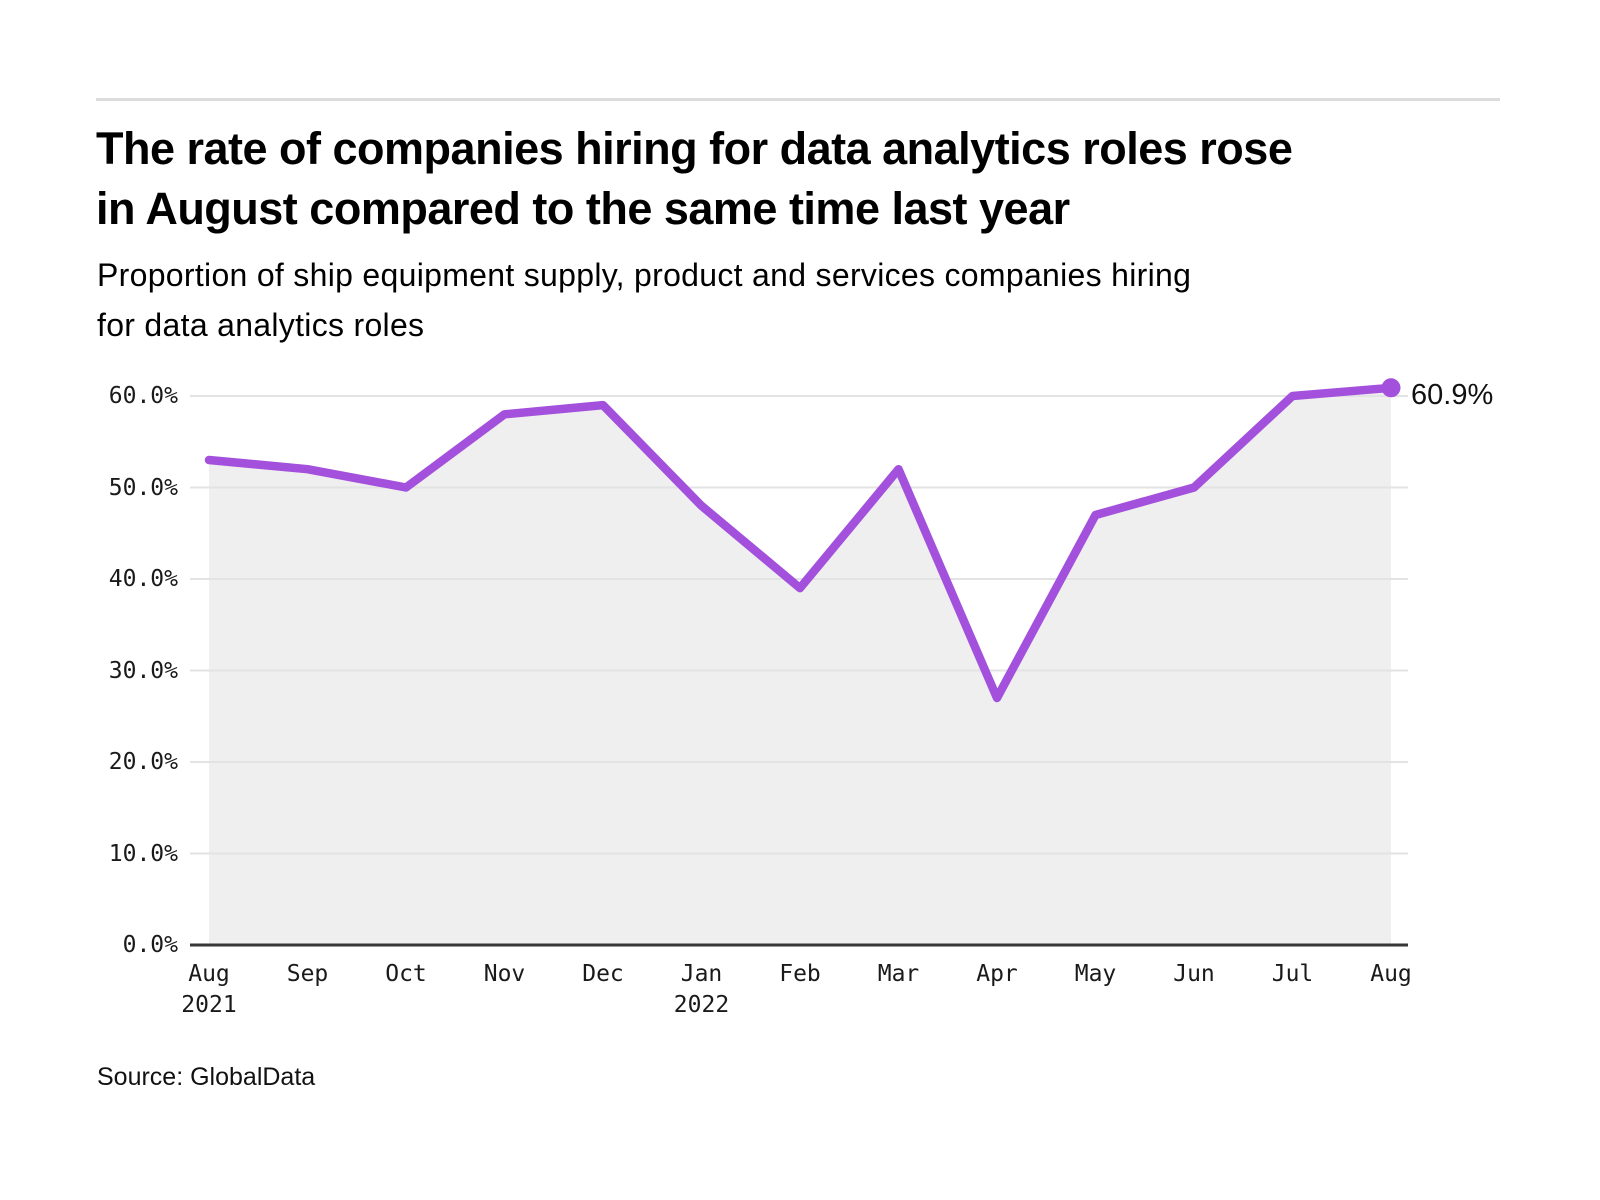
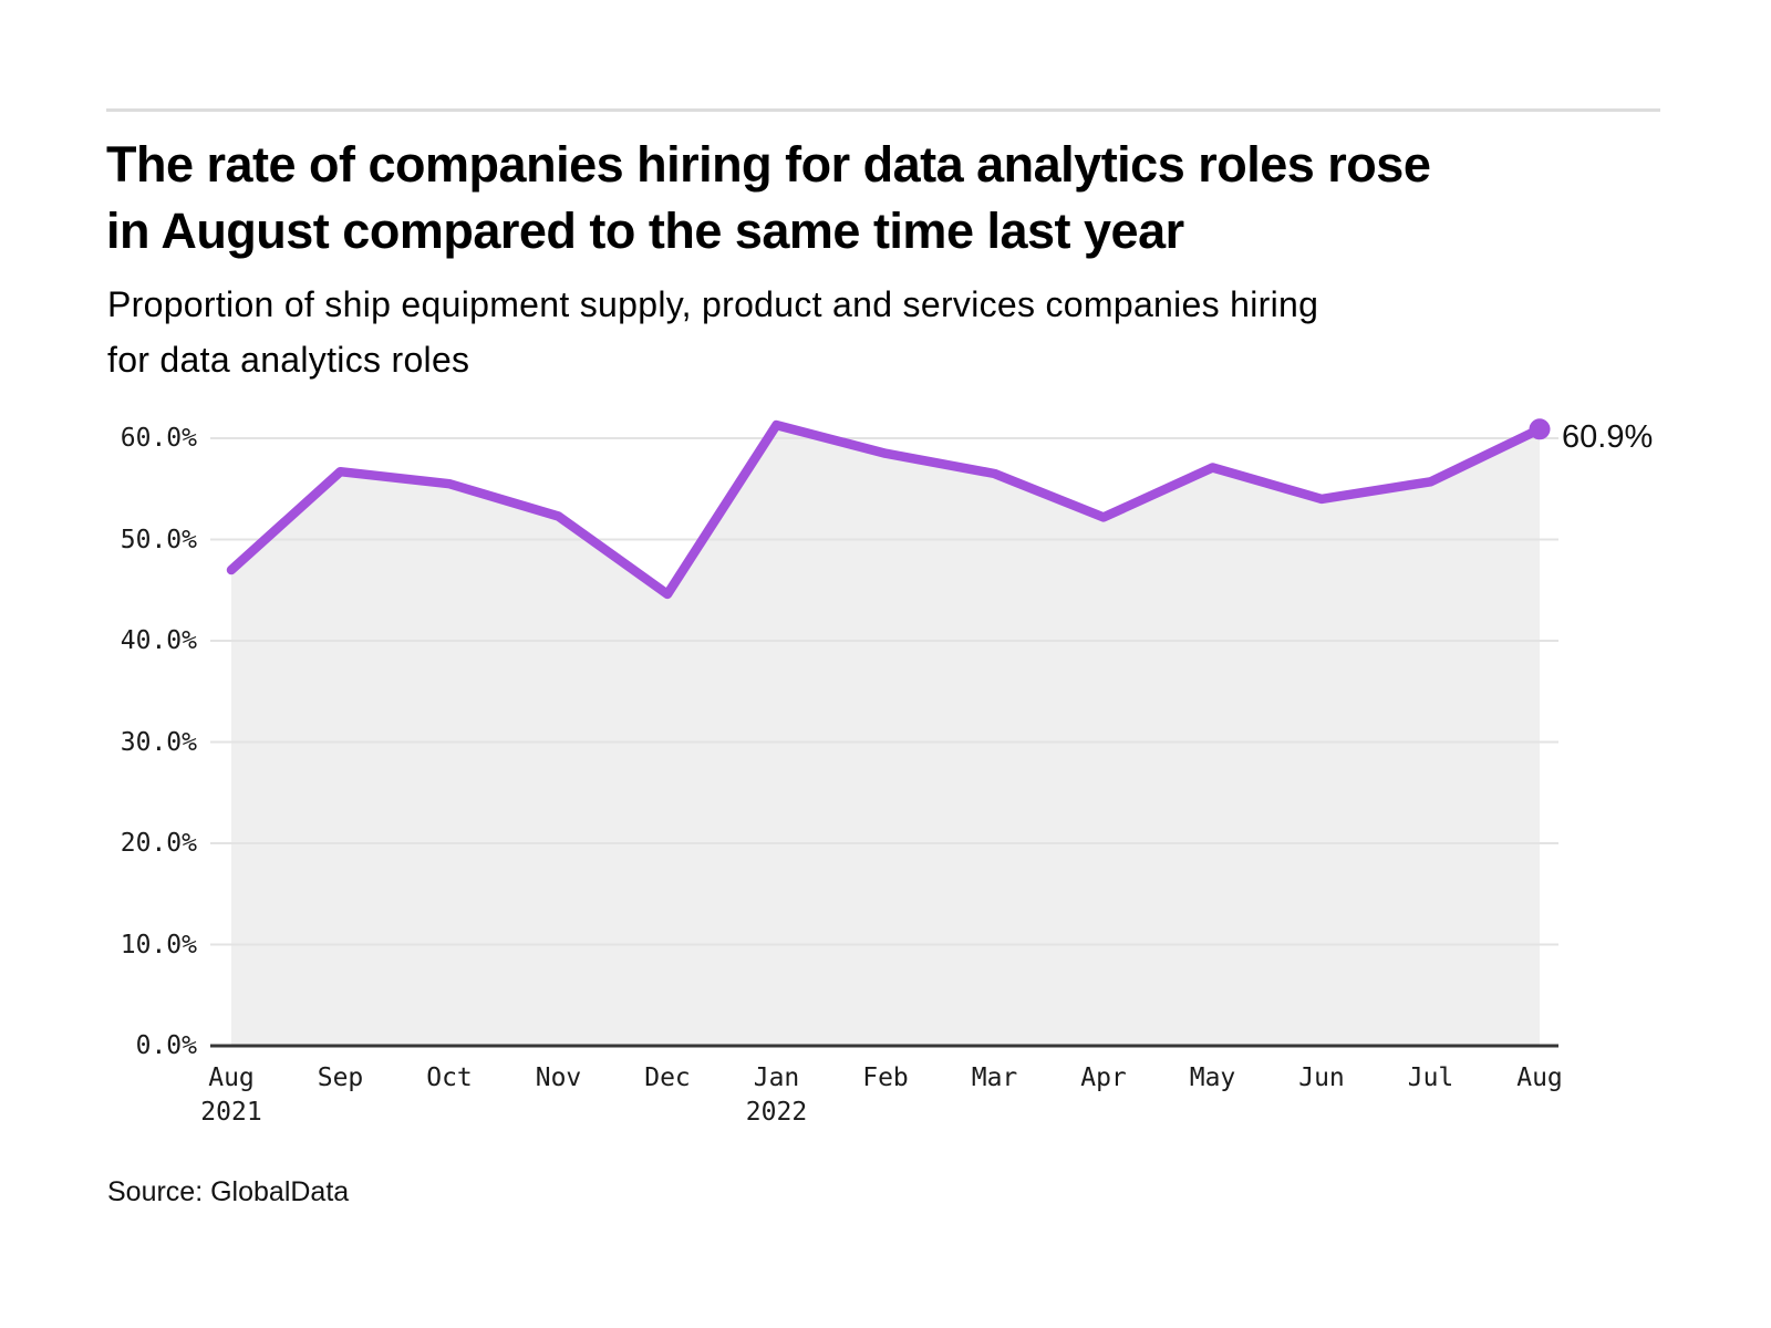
Aug 2021: 53% -> 47%
Sep: 52% -> 57%
Oct: 50% -> 56%
Nov: 58% -> 52%
Dec: 59% -> 45%
Jan 2022: 48% -> 61%
Feb: 39% -> 58%
Mar: 52% -> 56%
Apr: 27% -> 52%
May: 47% -> 57%
Jun: 50% -> 54%
Jul: 60% -> 56%
